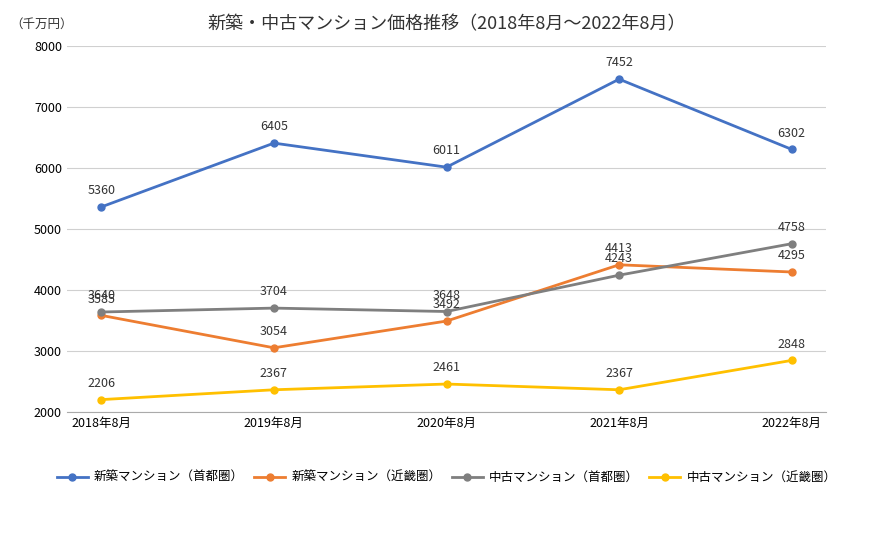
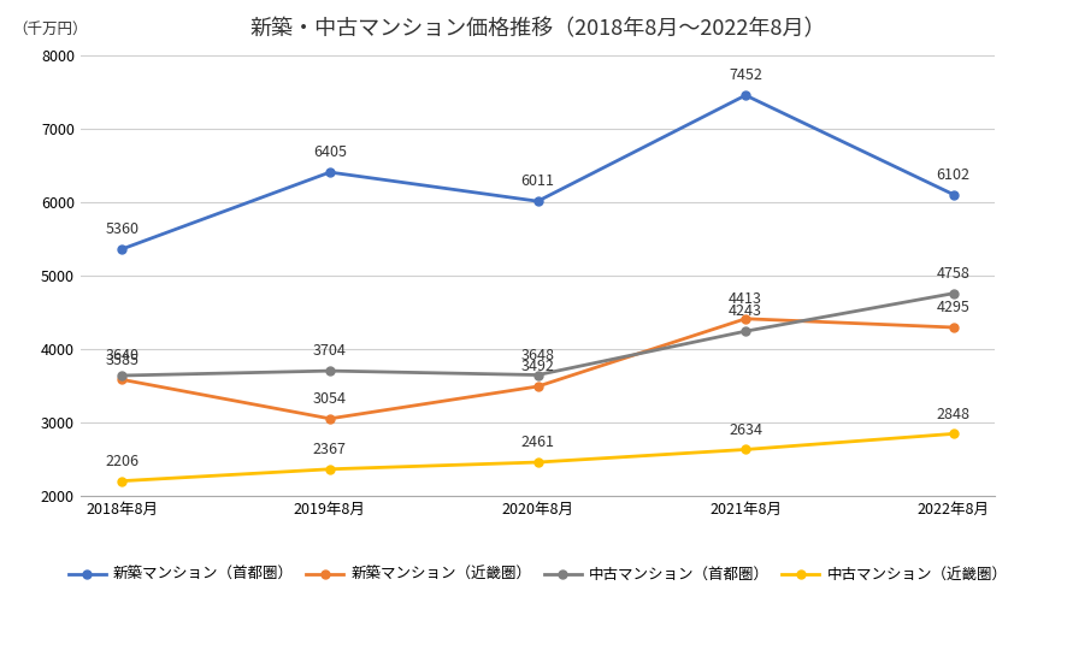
中古マンション（近畿圏）/2021年8月: 2367 -> 2634
新築マンション（首都圏）/2022年8月: 6302 -> 6102
